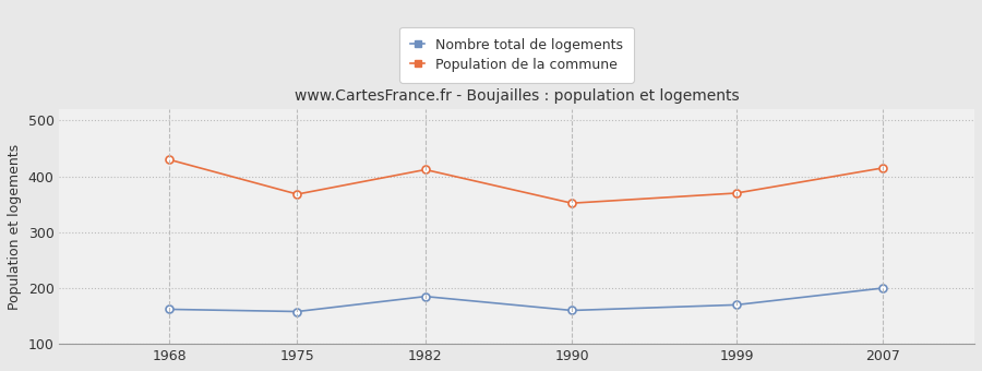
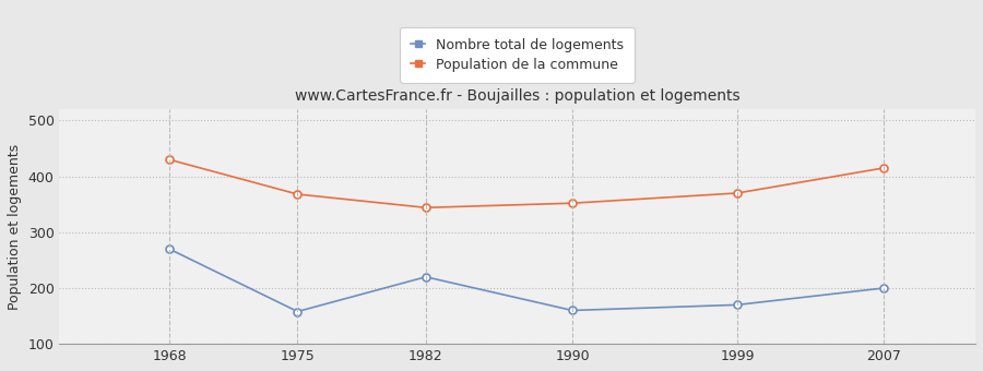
Nombre total de logements/1968: 162 -> 270
Nombre total de logements/1982: 185 -> 220
Population de la commune/1982: 412 -> 344
